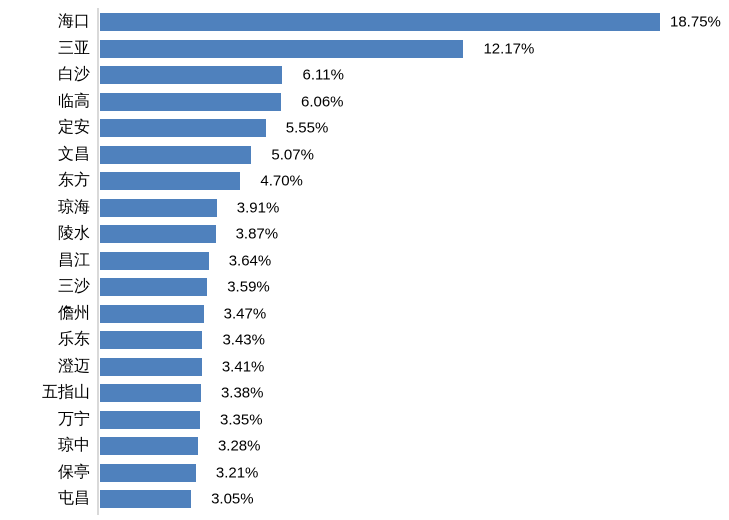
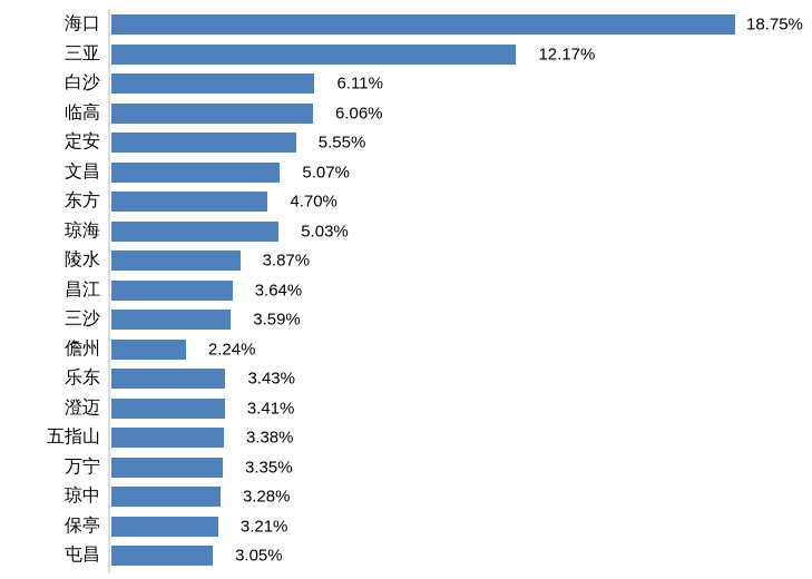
琼海: 3.91% -> 5.03%
儋州: 3.47% -> 2.24%
